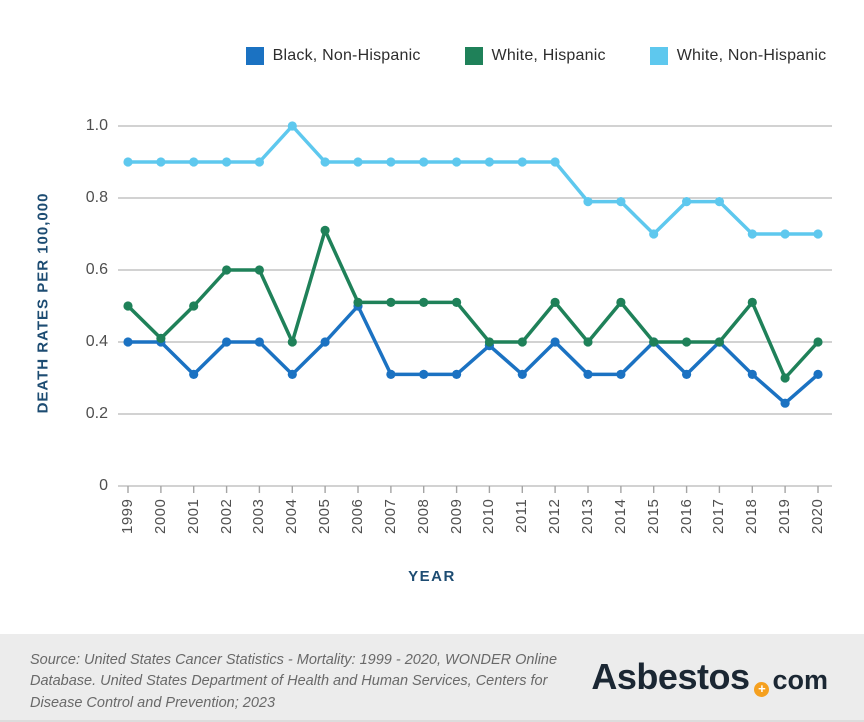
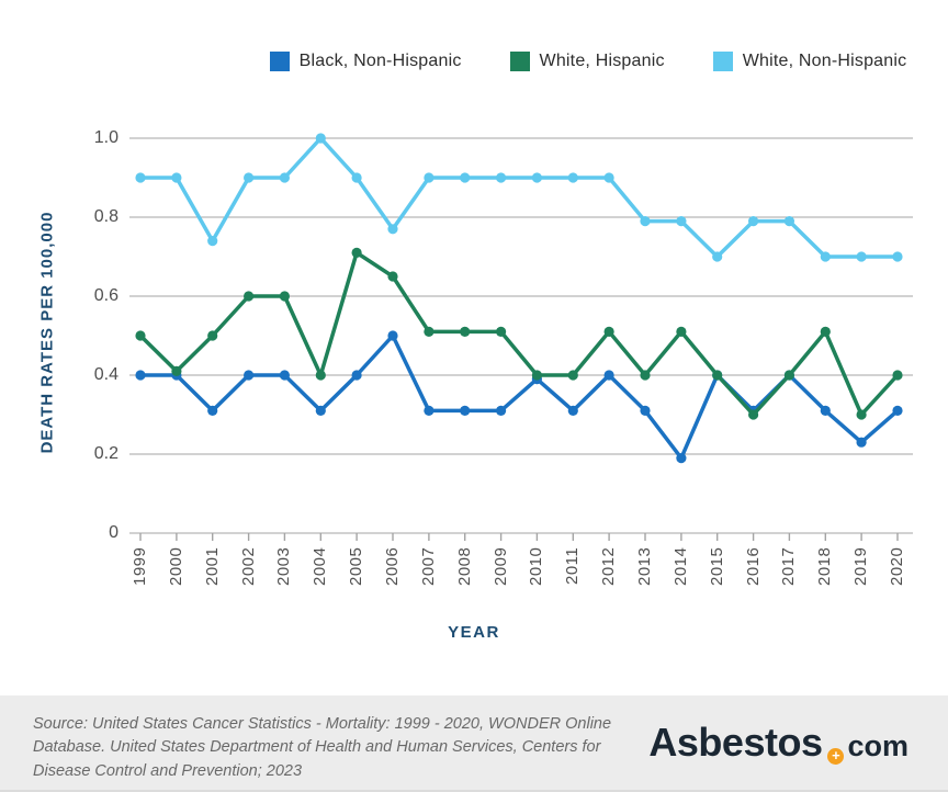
White, Non-Hispanic/2001: 0.90 -> 0.74
White, Hispanic/2006: 0.51 -> 0.65
White, Non-Hispanic/2006: 0.90 -> 0.77
Black, Non-Hispanic/2014: 0.31 -> 0.19
White, Hispanic/2016: 0.40 -> 0.30
